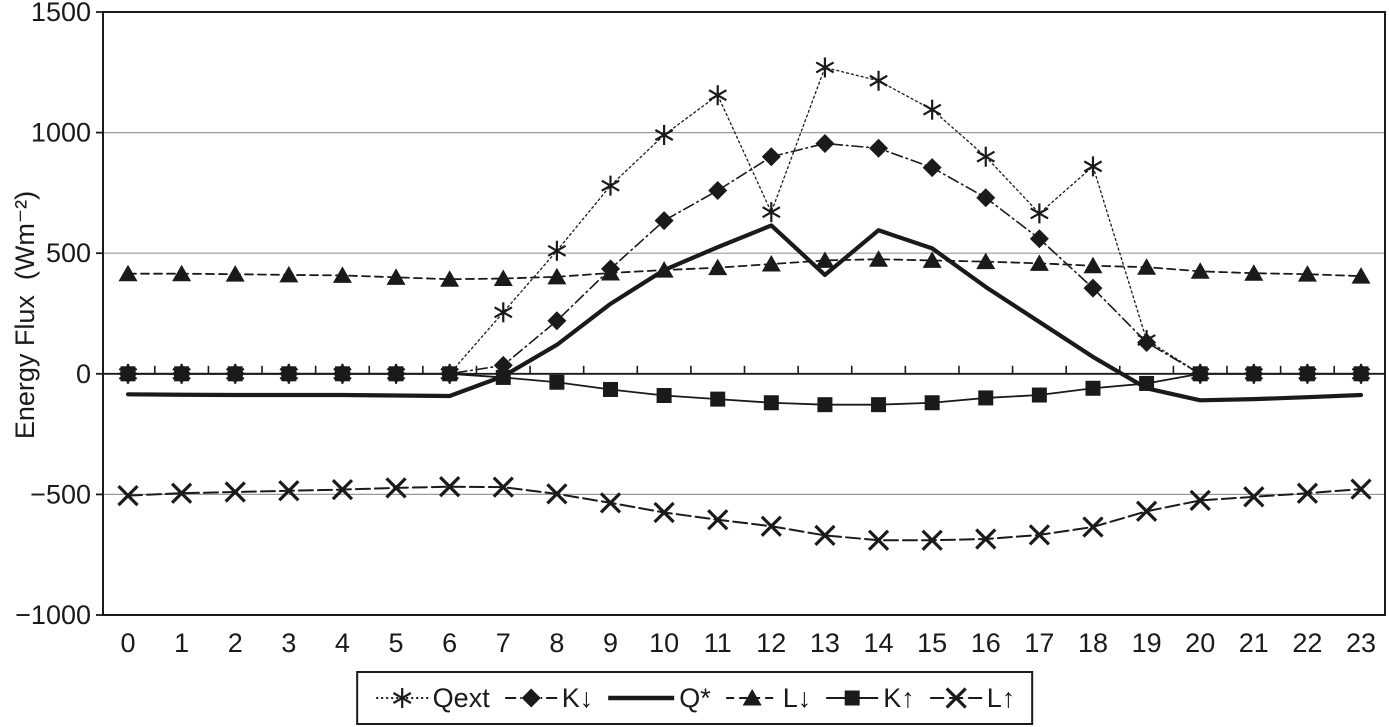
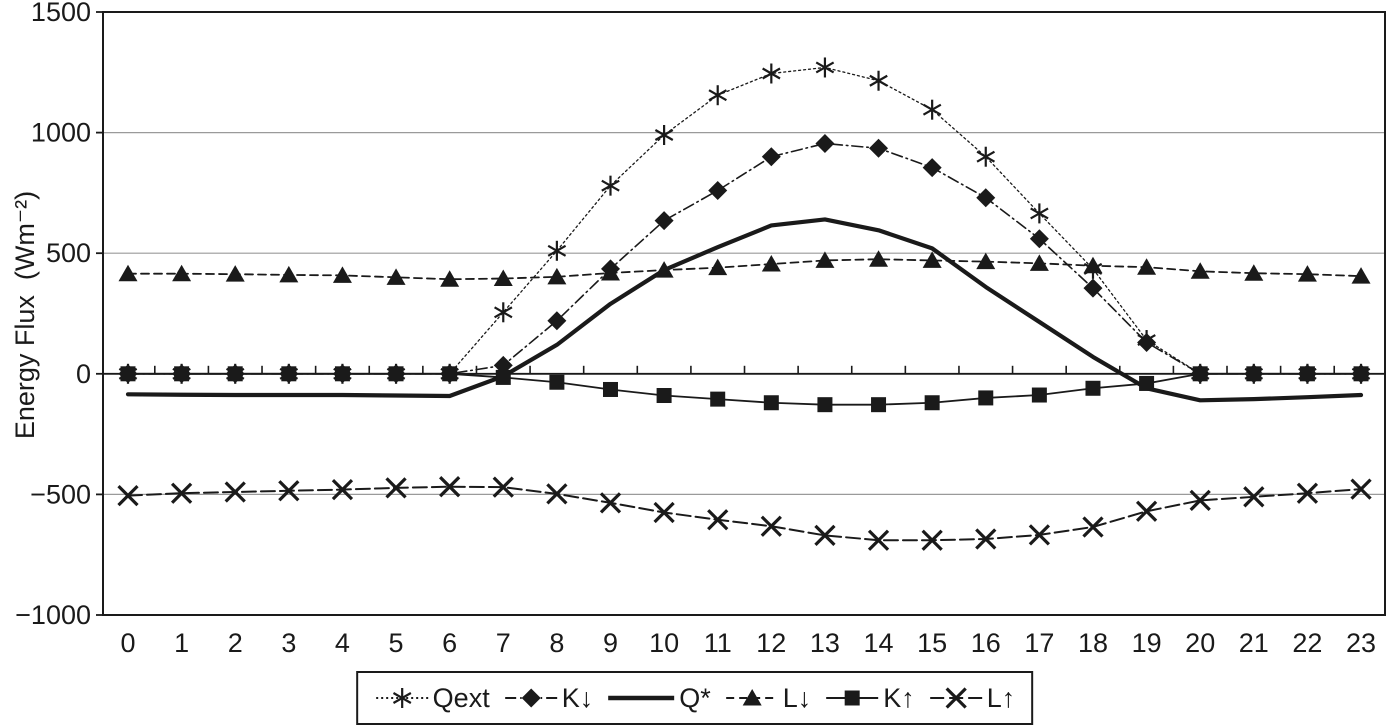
Qext/12: 670 -> 1240
Q*/13: 410 -> 640
Qext/18: 860 -> 440
